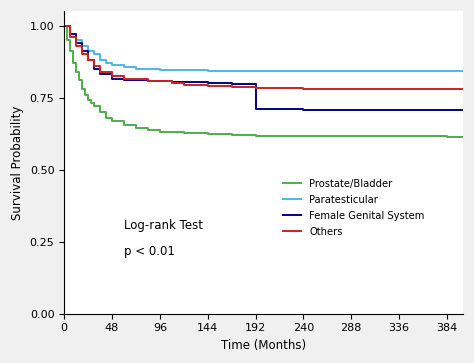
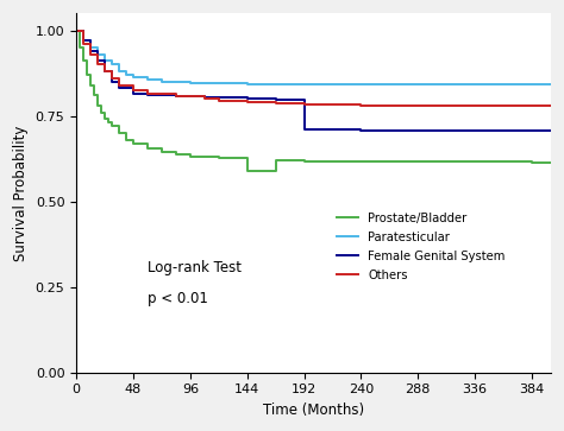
Prostate/Bladder/144: 0.622 -> 0.590
